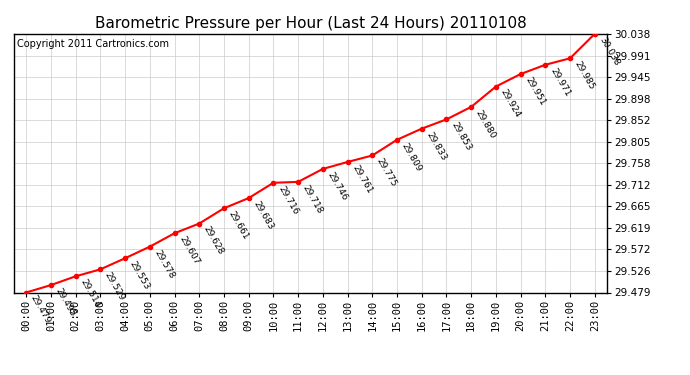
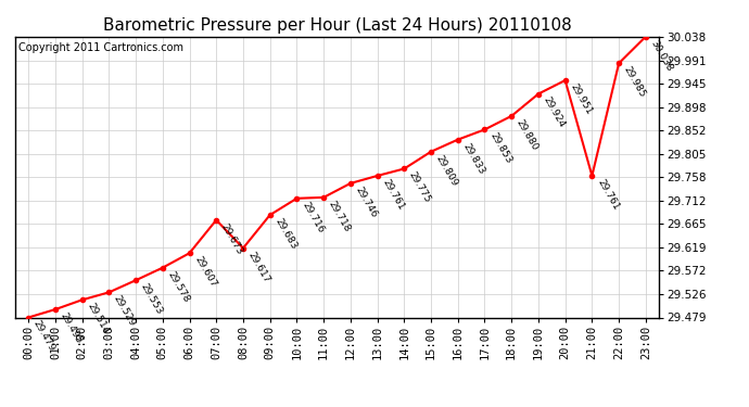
07:00: 29.628 -> 29.673
08:00: 29.661 -> 29.617
21:00: 29.971 -> 29.761
